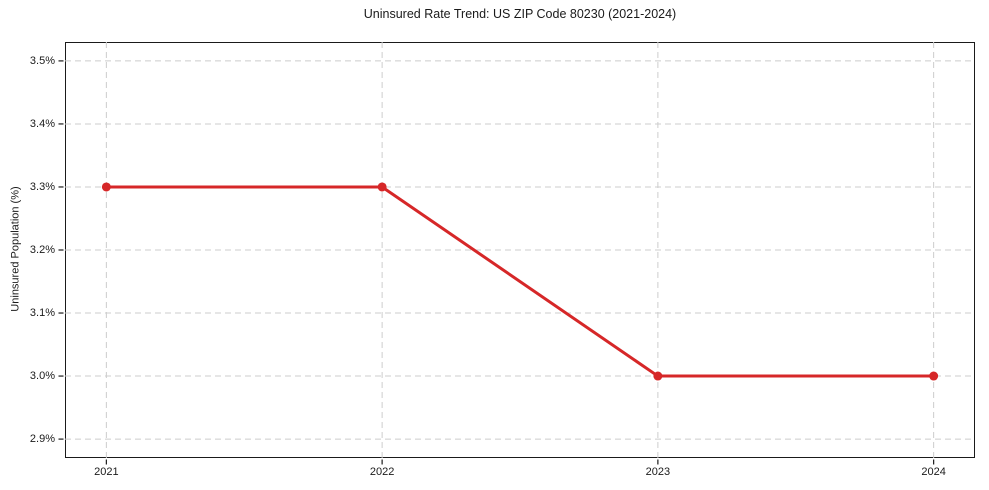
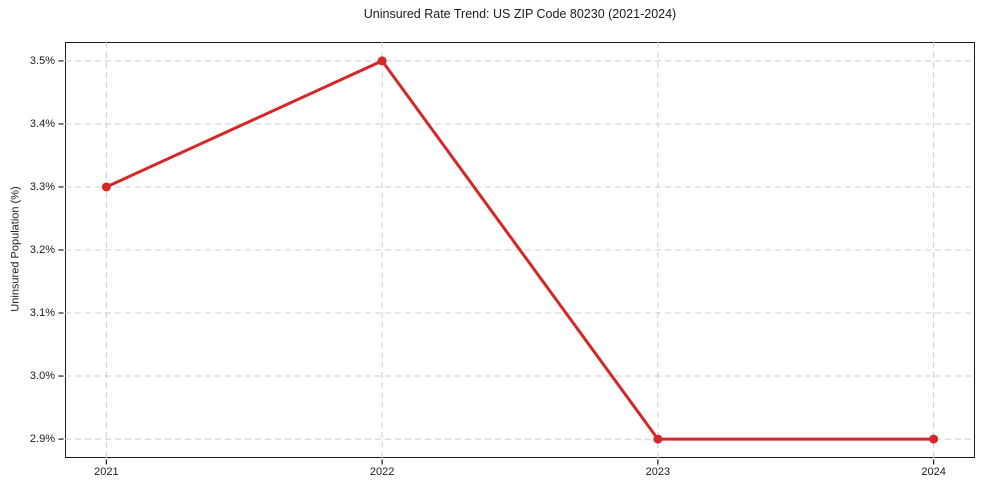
2022: 3.3% -> 3.5%
2023: 3.0% -> 2.9%
2024: 3.0% -> 2.9%
